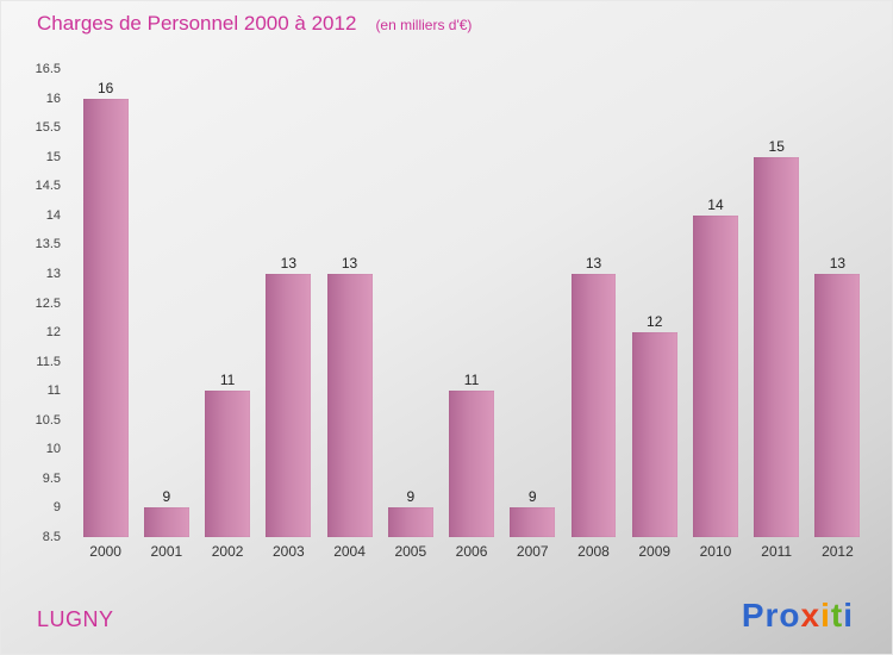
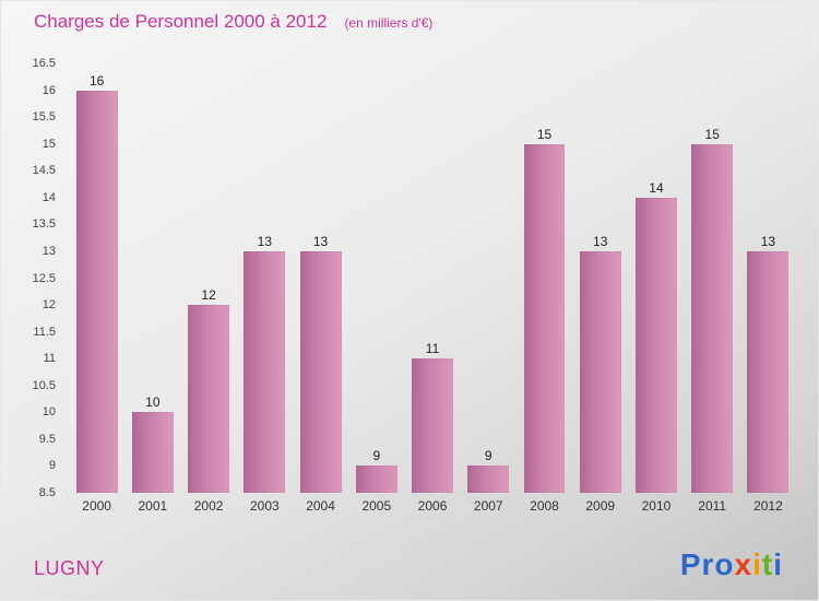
2001: 9 -> 10
2002: 11 -> 12
2008: 13 -> 15
2009: 12 -> 13
